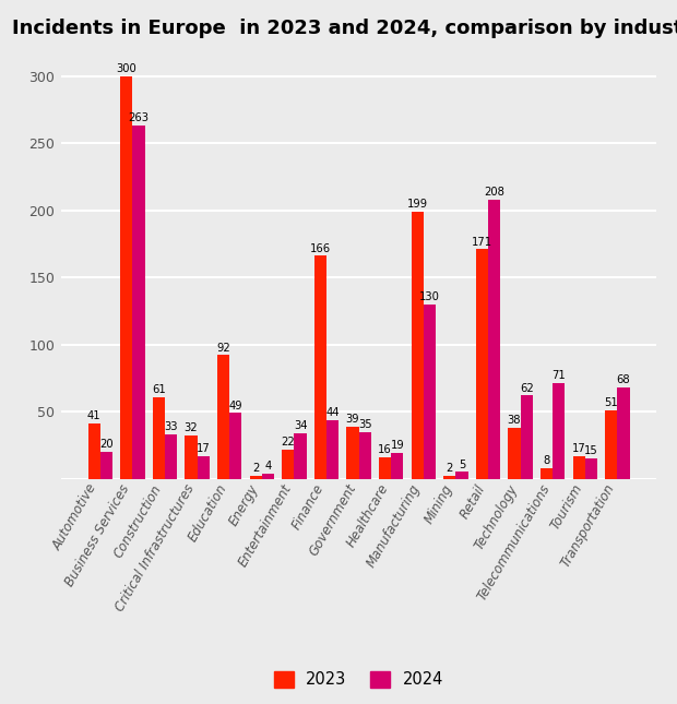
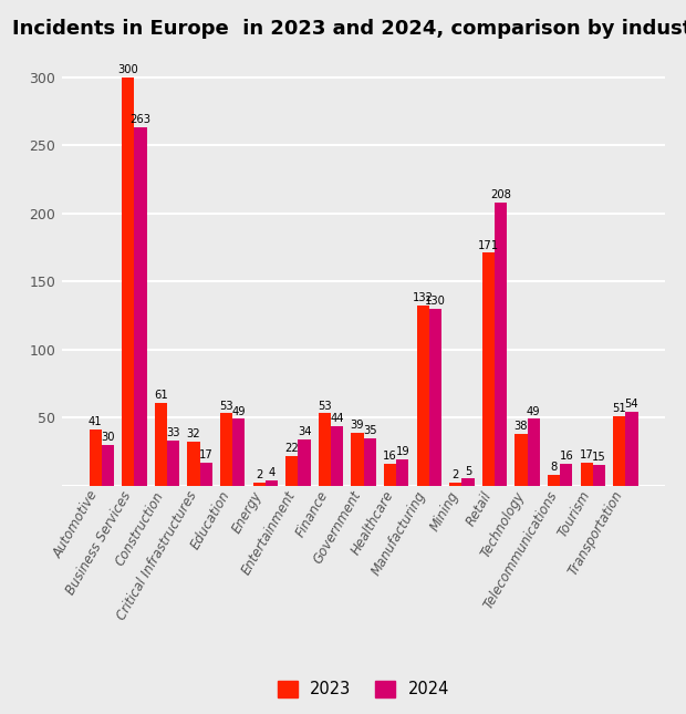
2024/Automotive: 20 -> 30
2023/Education: 92 -> 53
2023/Finance: 166 -> 53
2023/Manufacturing: 199 -> 132
2024/Technology: 62 -> 49
2024/Telecommunications: 71 -> 16
2024/Transportation: 68 -> 54
